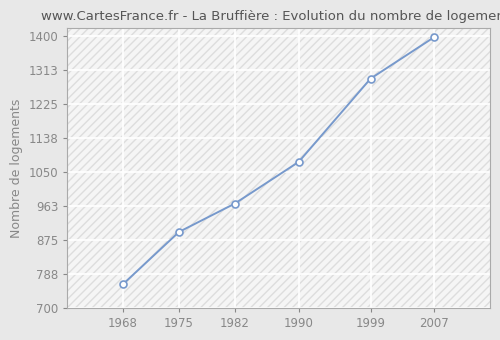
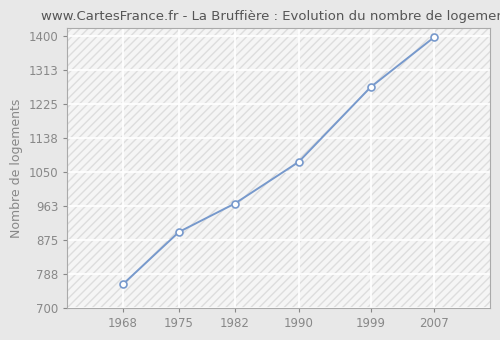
1999: 1290 -> 1268
